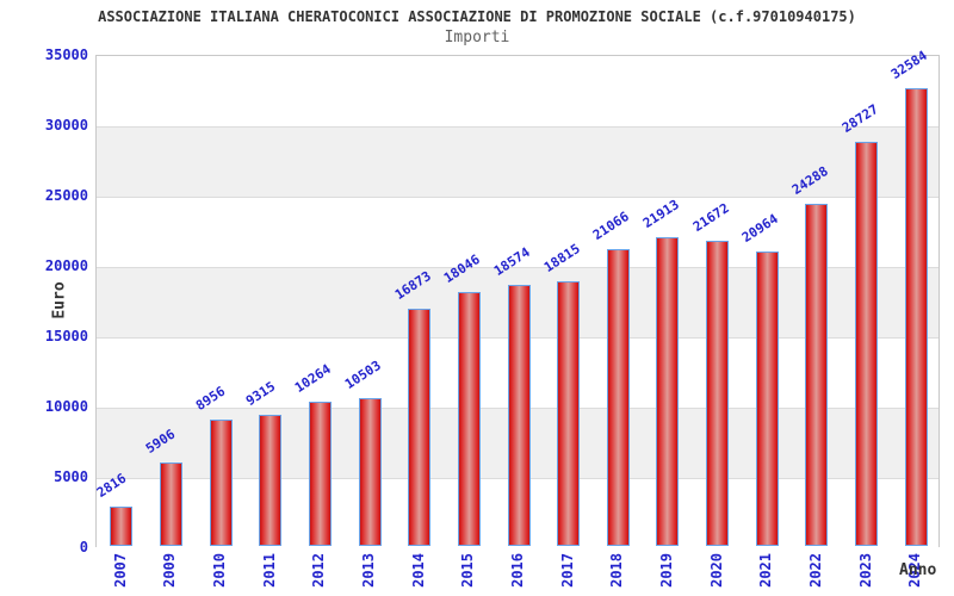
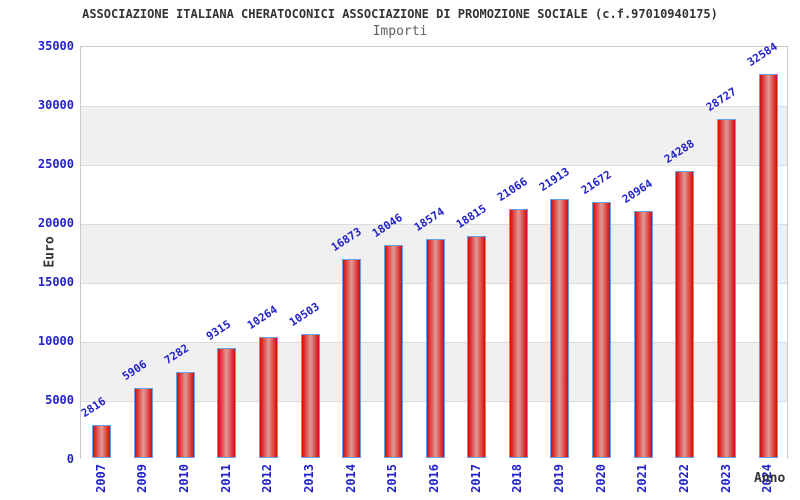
2010: 8956 -> 7282
